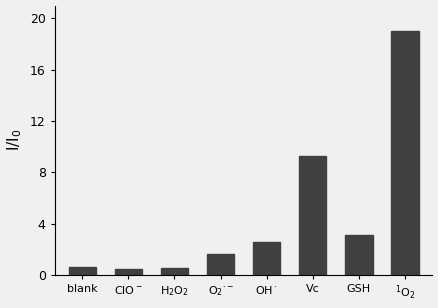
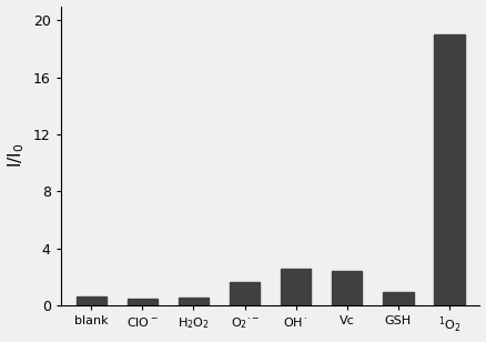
Vc: 9.3 -> 2.4
GSH: 3.1 -> 0.9
